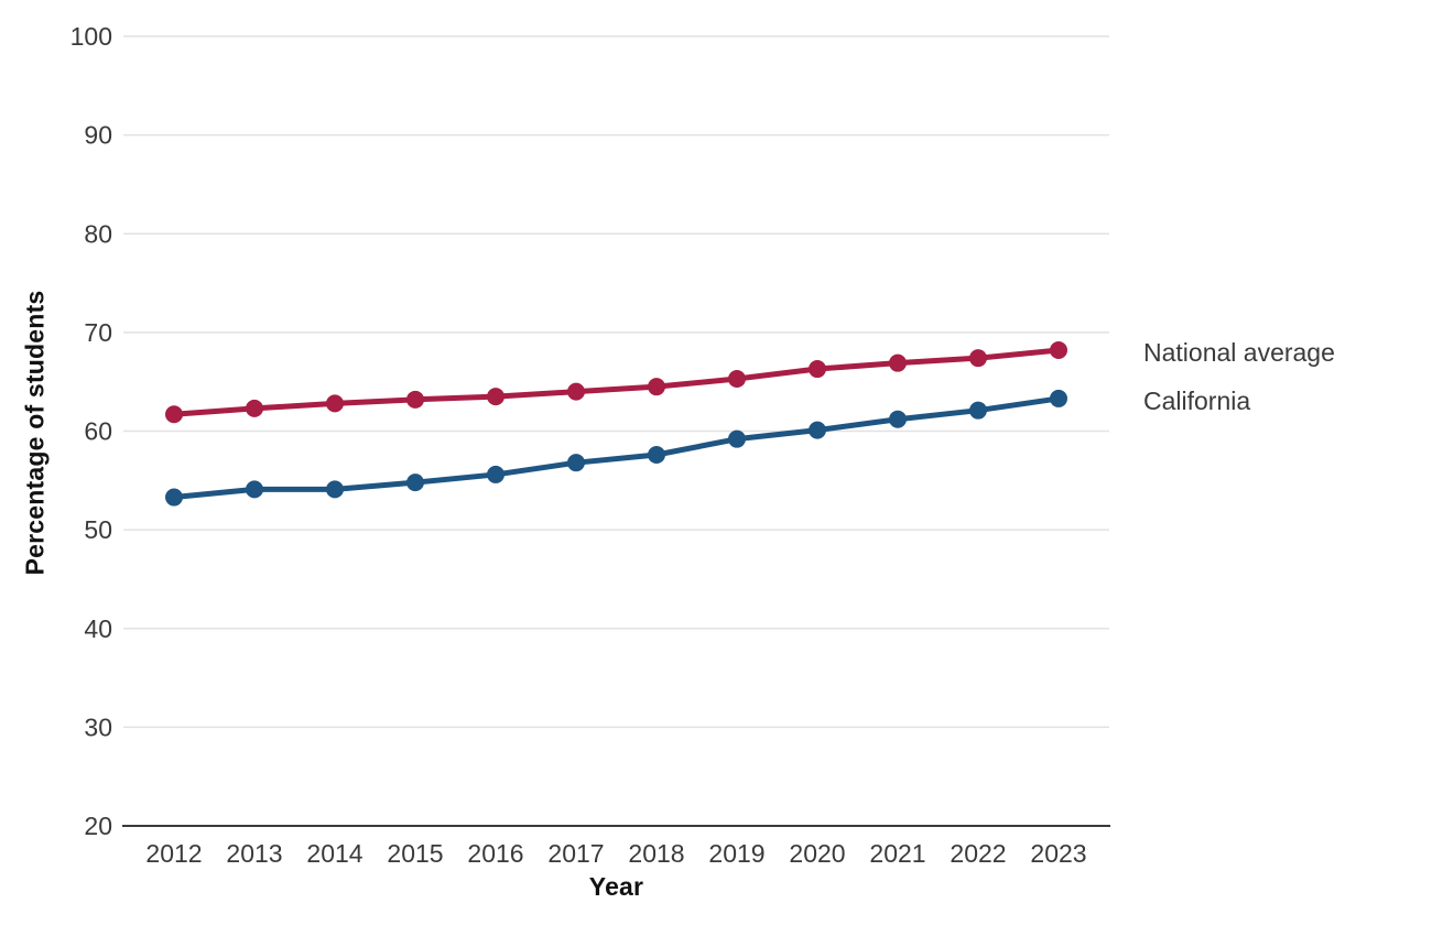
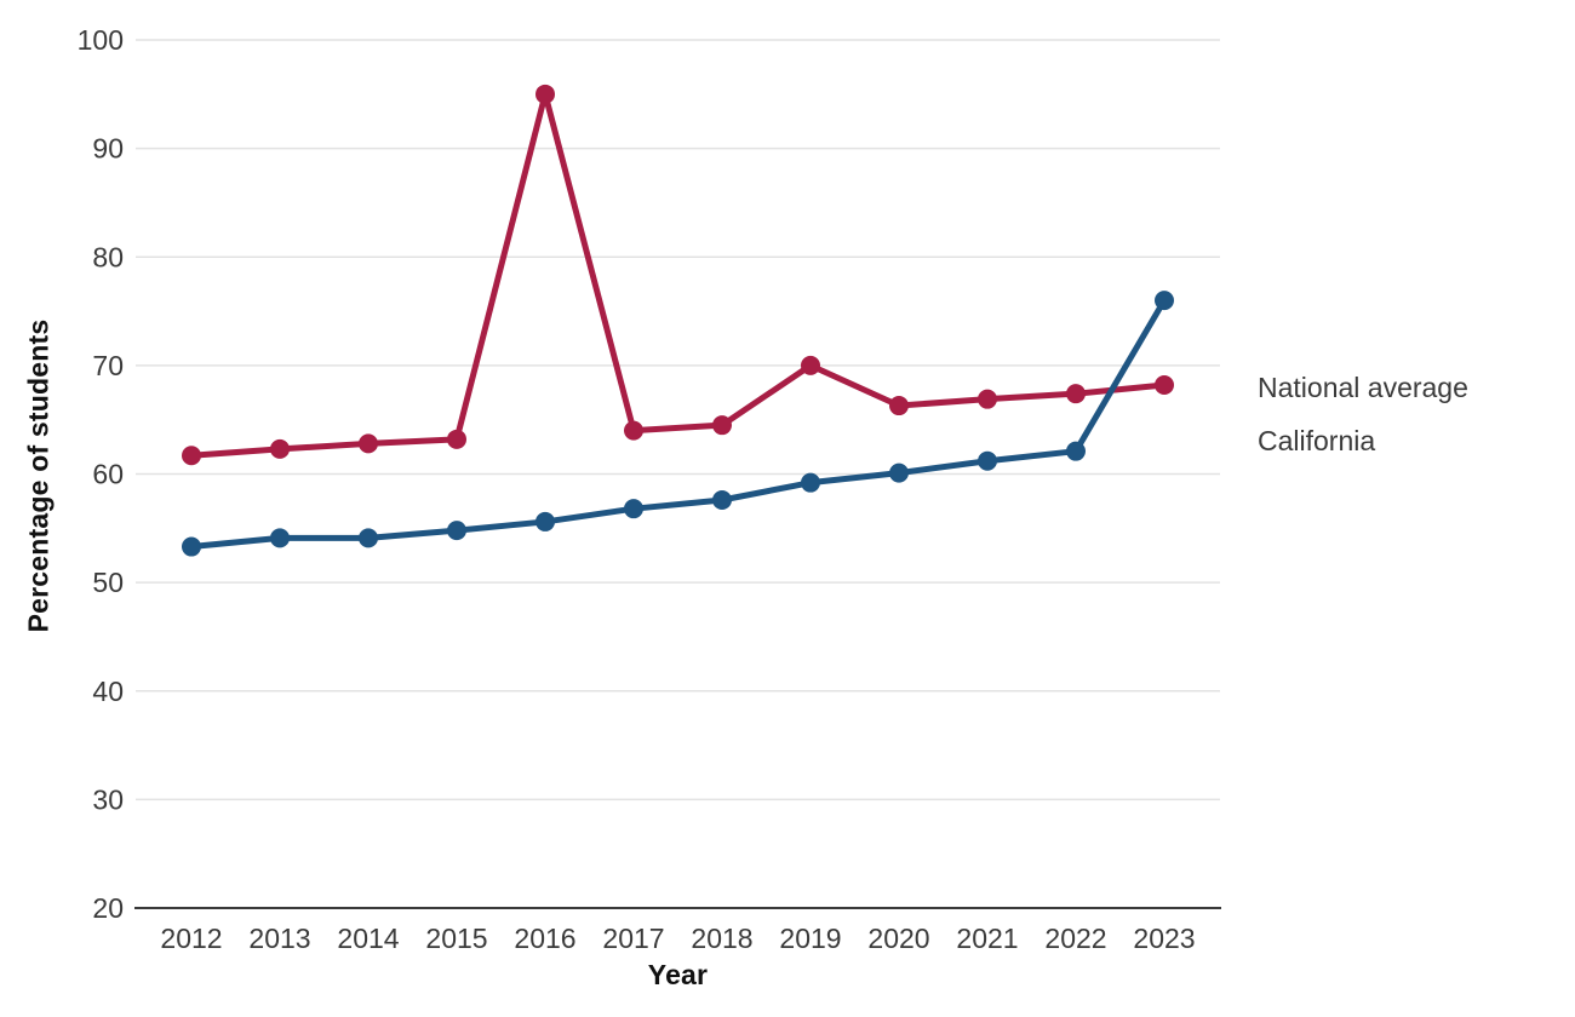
National average/2016: 64 -> 95
National average/2019: 65 -> 70
California/2023: 63 -> 76
